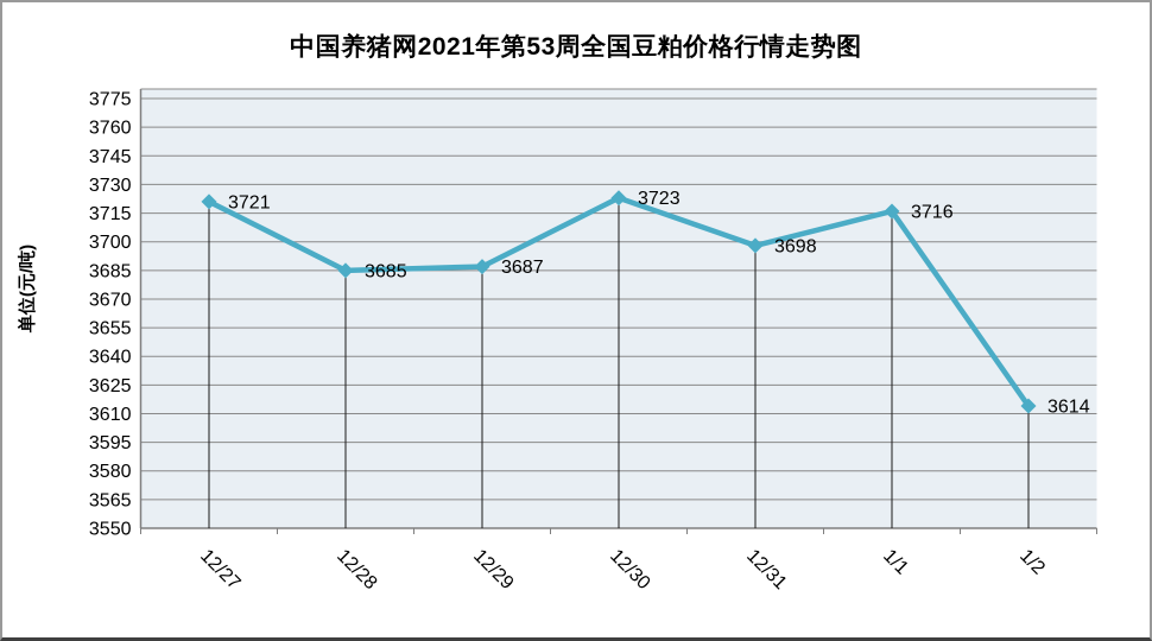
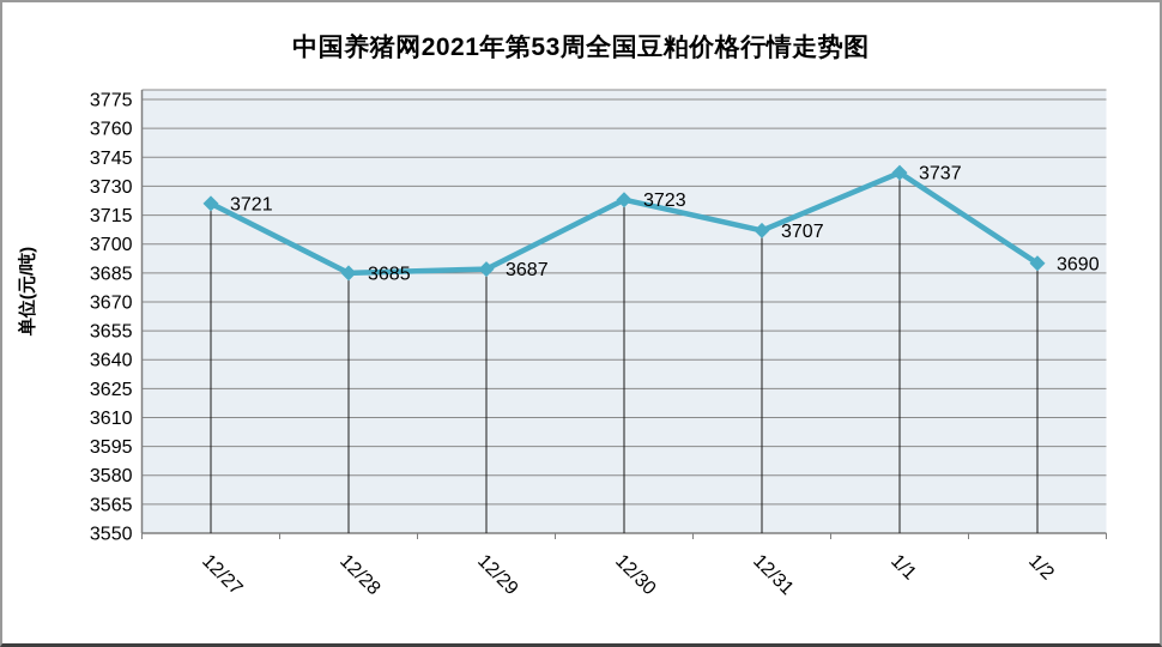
12/31: 3698 -> 3707
1/1: 3716 -> 3737
1/2: 3614 -> 3690
